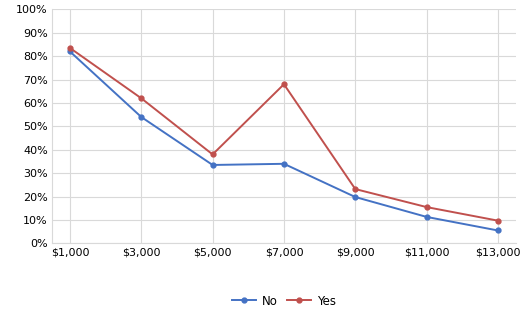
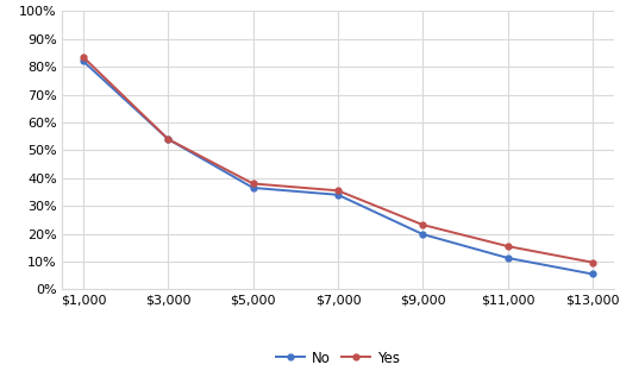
Yes/$3,000: 62.0% -> 54.0%
No/$5,000: 33.5% -> 36.5%
Yes/$7,000: 68.0% -> 35.5%
